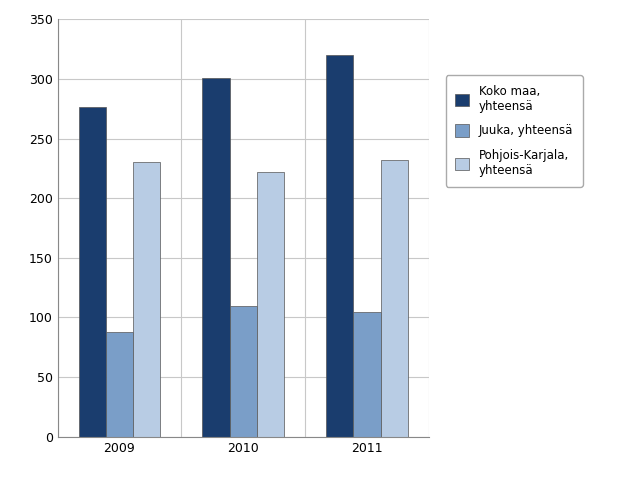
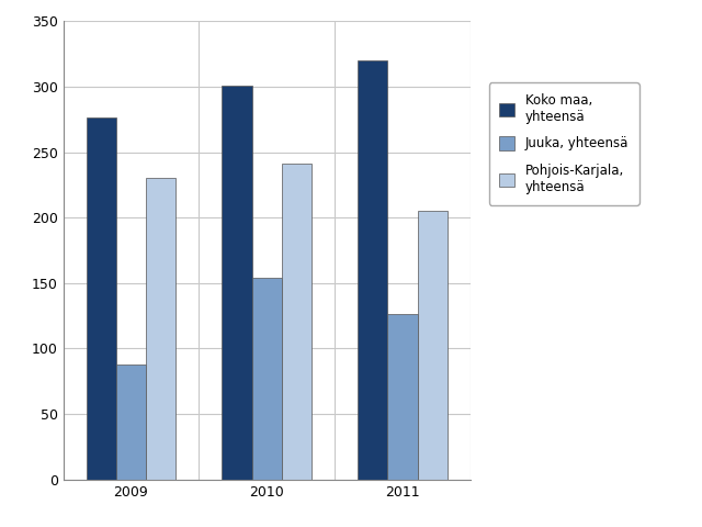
Juuka, yhteensä/2010: 110 -> 154
Pohjois-Karjala, yhteensä/2010: 222 -> 241
Juuka, yhteensä/2011: 105 -> 126
Pohjois-Karjala, yhteensä/2011: 232 -> 205
